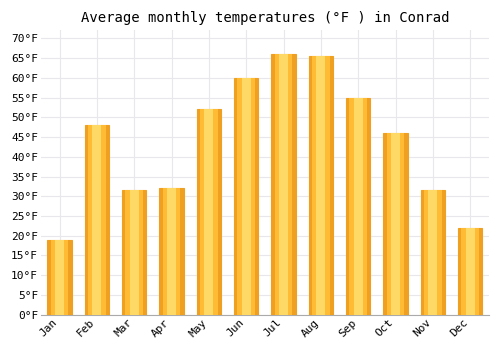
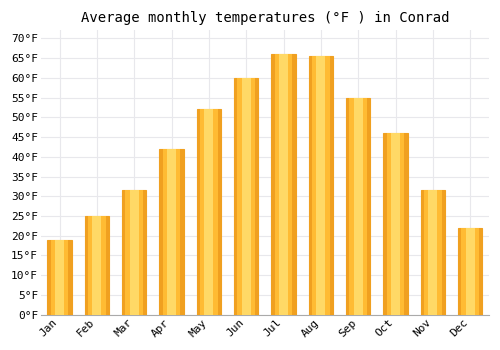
Feb: 48.0°F -> 25.0°F
Apr: 32.0°F -> 42.0°F
